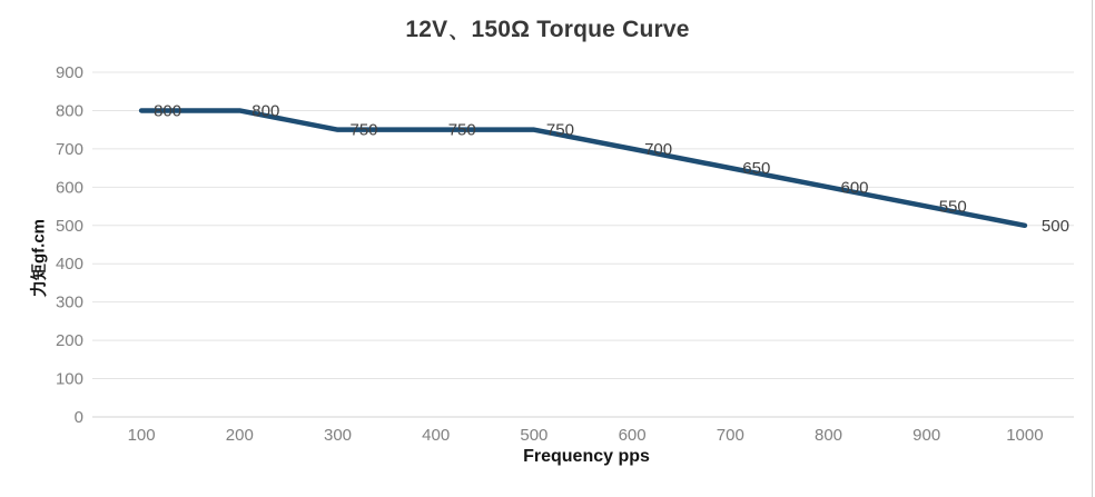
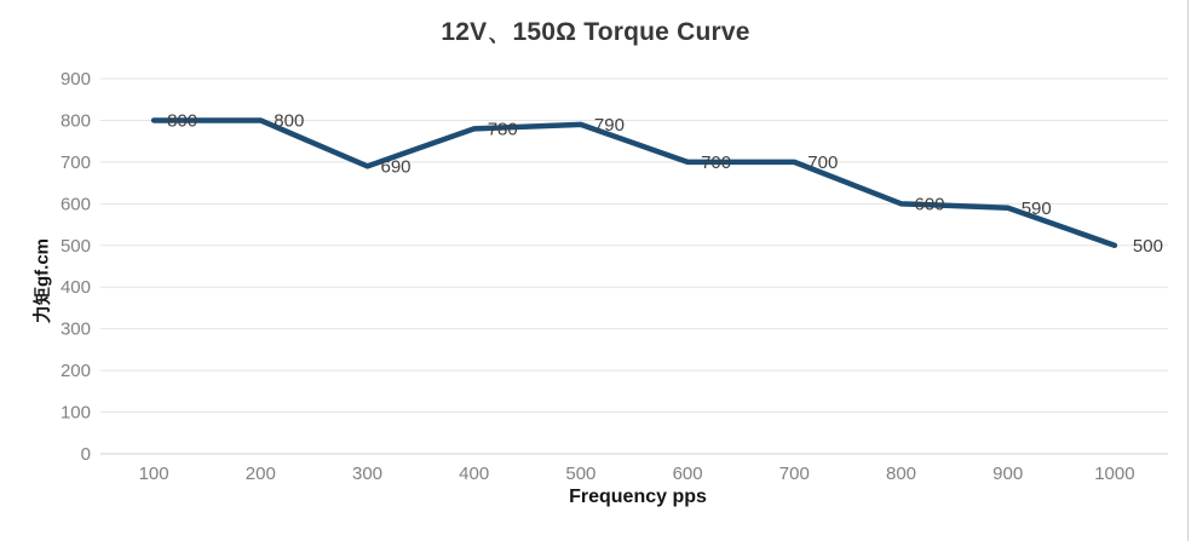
300: 750 -> 690
400: 750 -> 780
500: 750 -> 790
700: 650 -> 700
900: 550 -> 590
